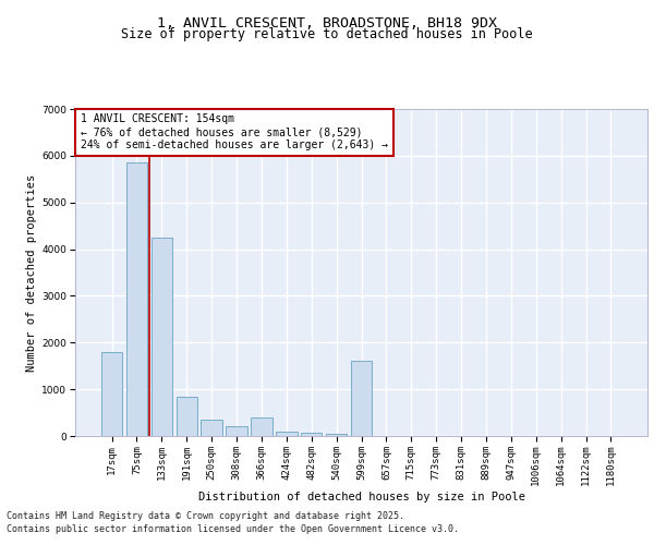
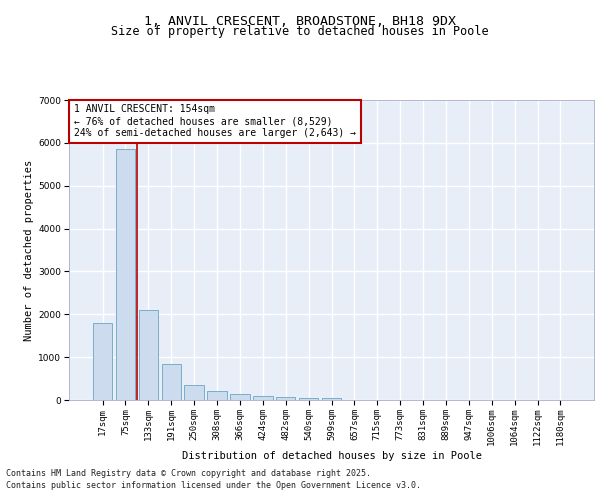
133sqm: 4250 -> 2100
366sqm: 400 -> 140
599sqm: 1600 -> 40
